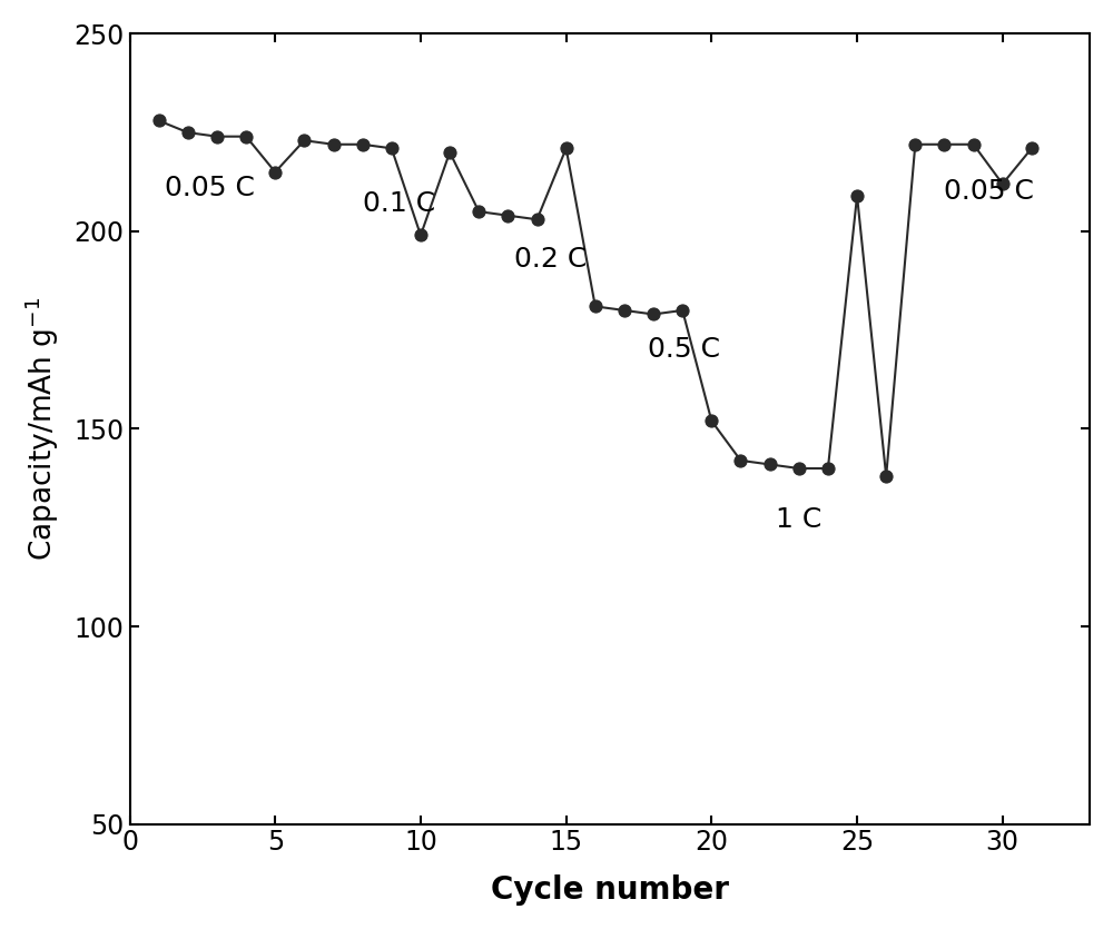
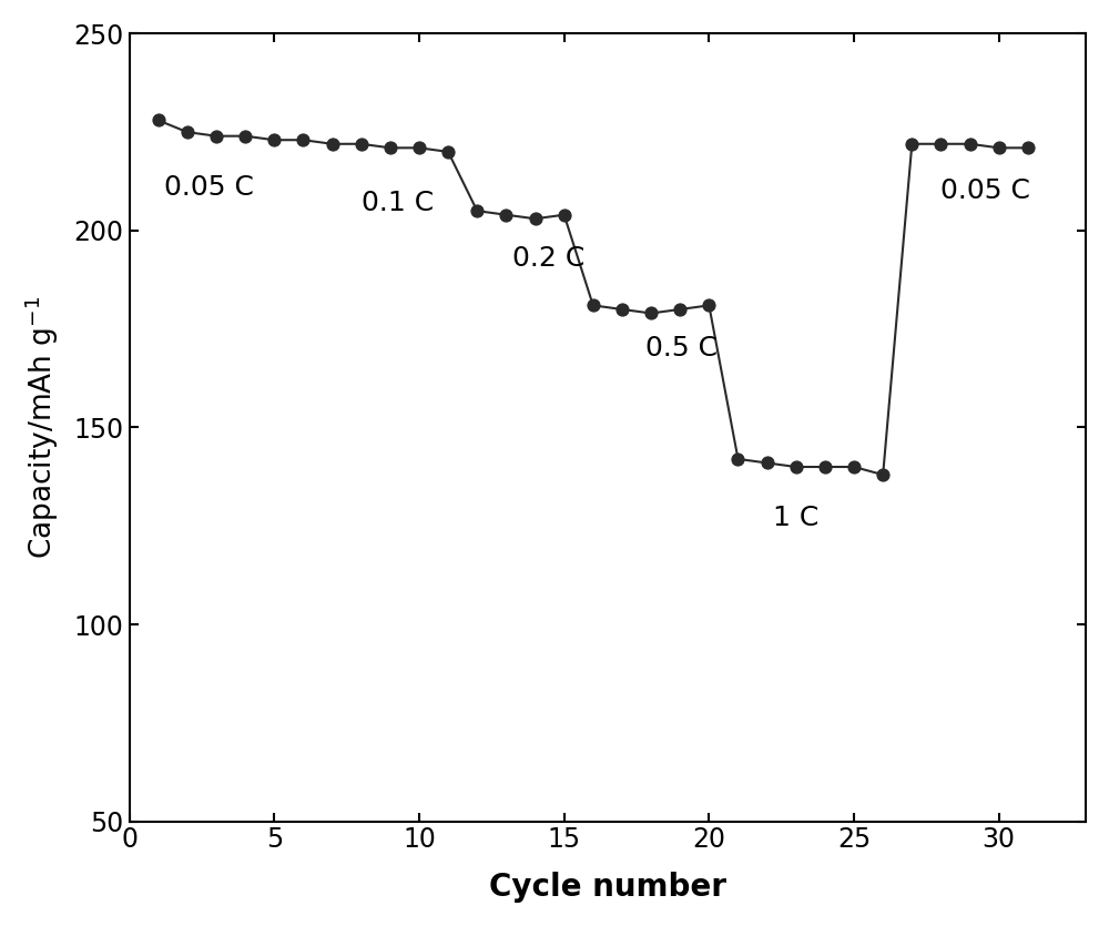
5: 215 -> 223
10: 199 -> 221
15: 221 -> 204
20: 152 -> 181
25: 209 -> 140
30: 212 -> 221
